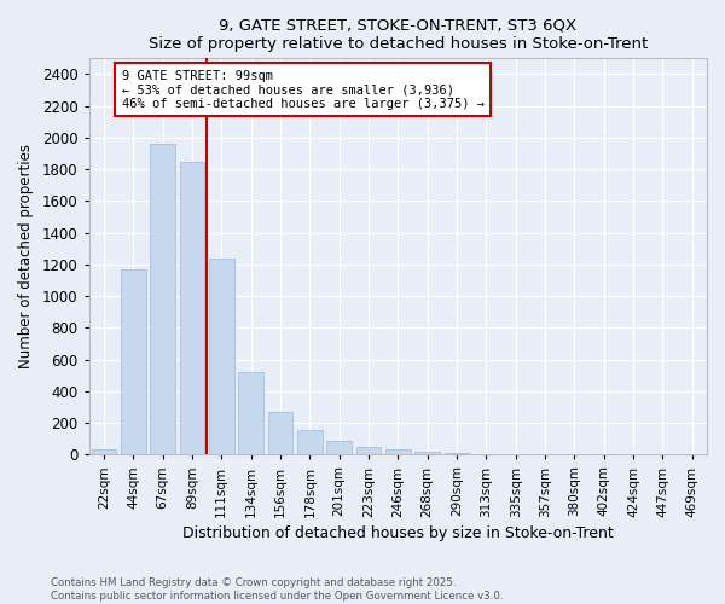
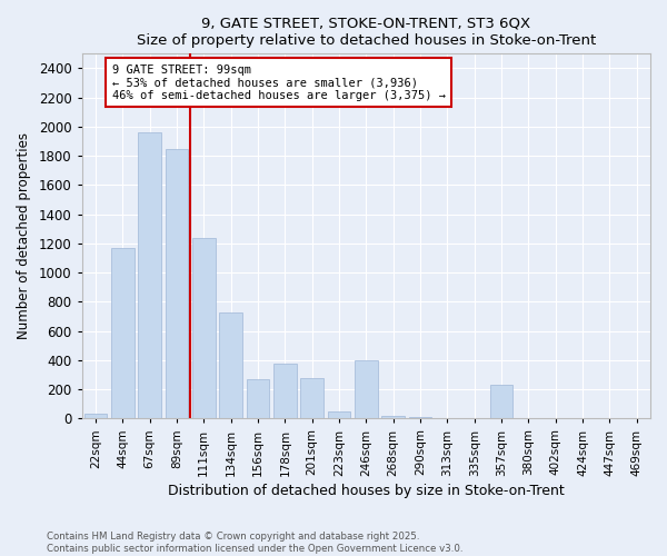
134sqm: 520 -> 730
178sqm: 160 -> 380
201sqm: 90 -> 280
246sqm: 40 -> 400
357sqm: 0 -> 230
